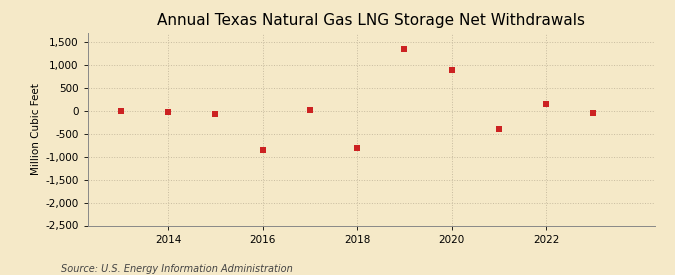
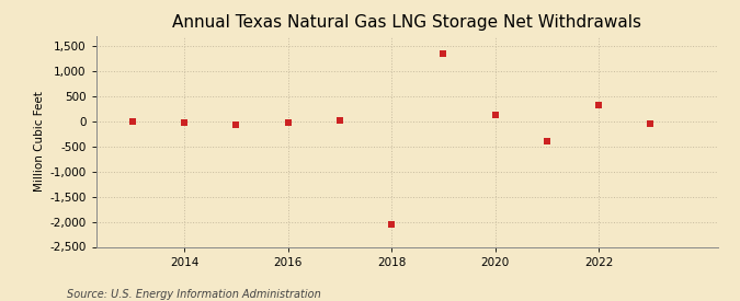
2016: -850 -> -20
2018: -800 -> -2,050
2020: 900 -> 130
2022: 150 -> 320
